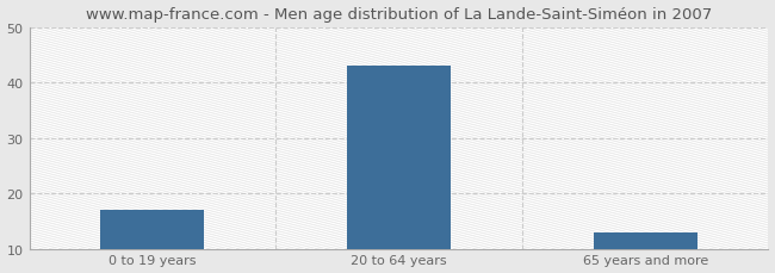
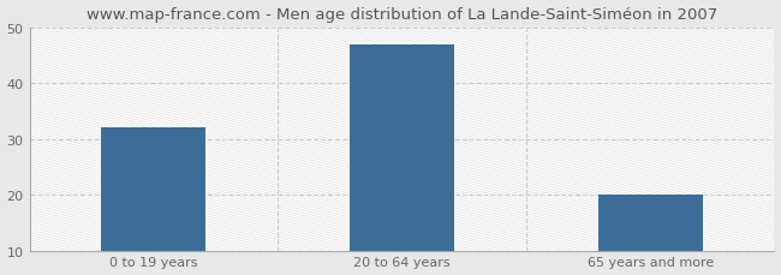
0 to 19 years: 17 -> 32
20 to 64 years: 43 -> 47
65 years and more: 13 -> 20
